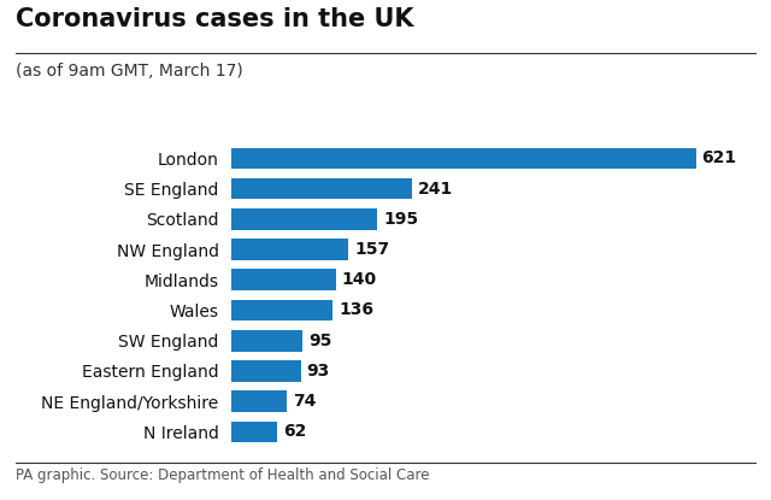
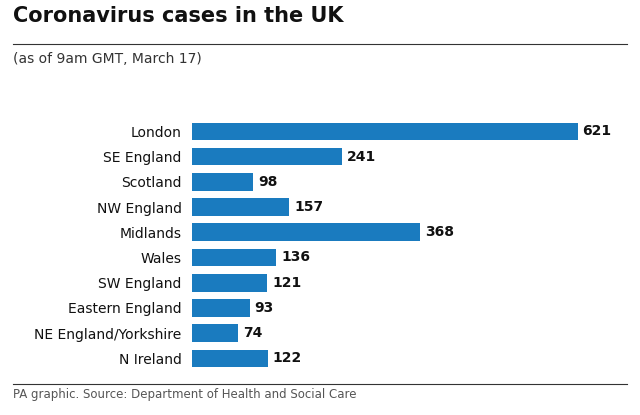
Scotland: 195 -> 98
Midlands: 140 -> 368
SW England: 95 -> 121
N Ireland: 62 -> 122
